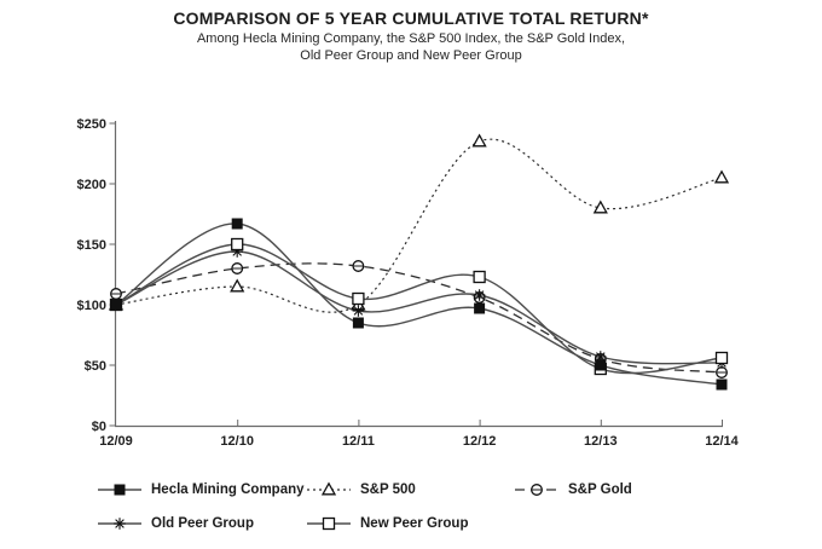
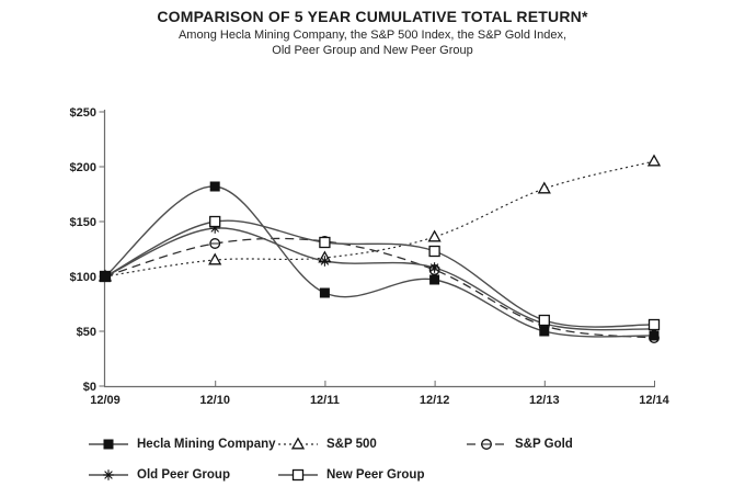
S&P Gold/12/09: $109 -> $100
Hecla Mining Company/12/10: $167 -> $182
S&P 500/12/11: $100 -> $117
Old Peer Group/12/11: $95 -> $114
New Peer Group/12/11: $105 -> $131
S&P 500/12/12: $235 -> $136
New Peer Group/12/13: $47 -> $60
Hecla Mining Company/12/14: $34 -> $46
